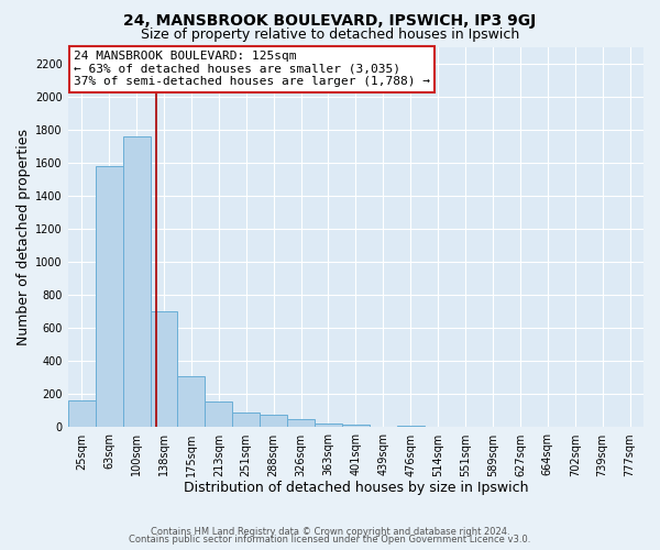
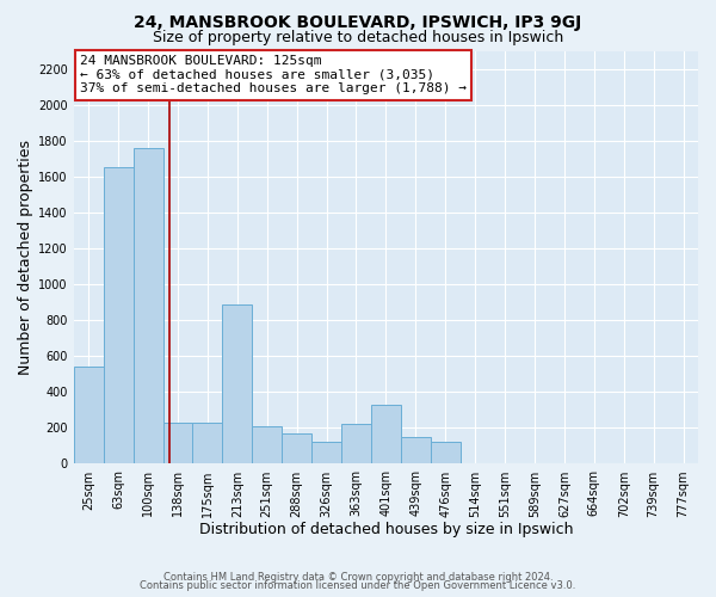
25sqm: 160 -> 540
63sqm: 1580 -> 1650
138sqm: 700 -> 230
175sqm: 310 -> 230
213sqm: 160 -> 890
251sqm: 90 -> 210
288sqm: 80 -> 170
326sqm: 50 -> 120
363sqm: 20 -> 220
401sqm: 20 -> 330
439sqm: 0 -> 150
476sqm: 10 -> 120
